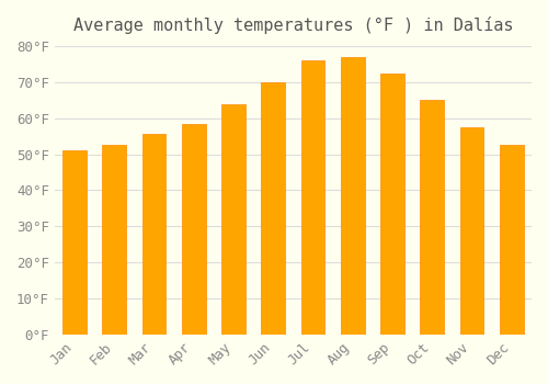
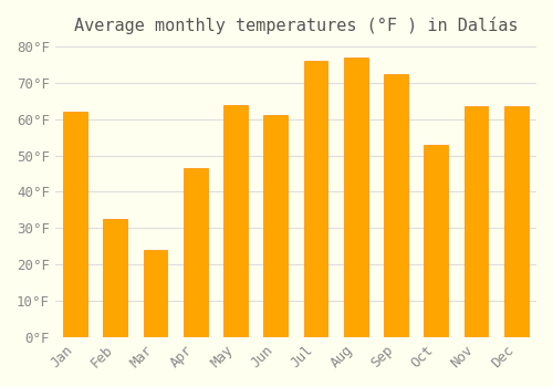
Jan: 51.0°F -> 62.0°F
Feb: 52.5°F -> 32.5°F
Mar: 55.5°F -> 24.0°F
Apr: 58.5°F -> 46.5°F
Jun: 70.0°F -> 61.0°F
Oct: 65.0°F -> 53.0°F
Nov: 57.5°F -> 63.5°F
Dec: 52.5°F -> 63.5°F
